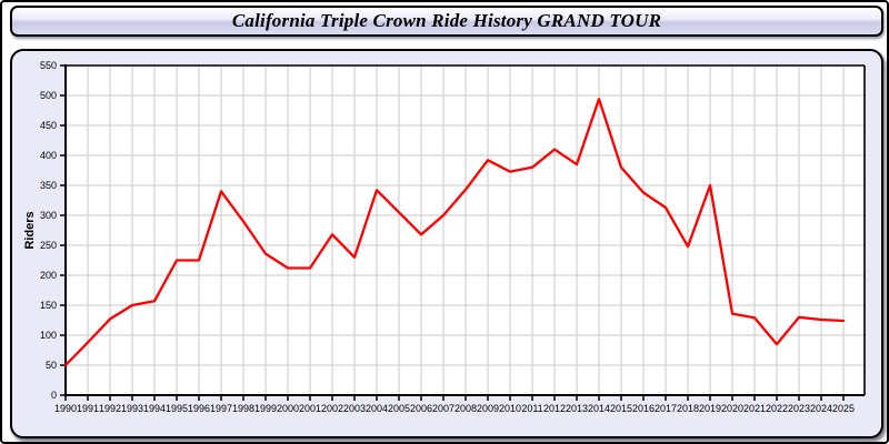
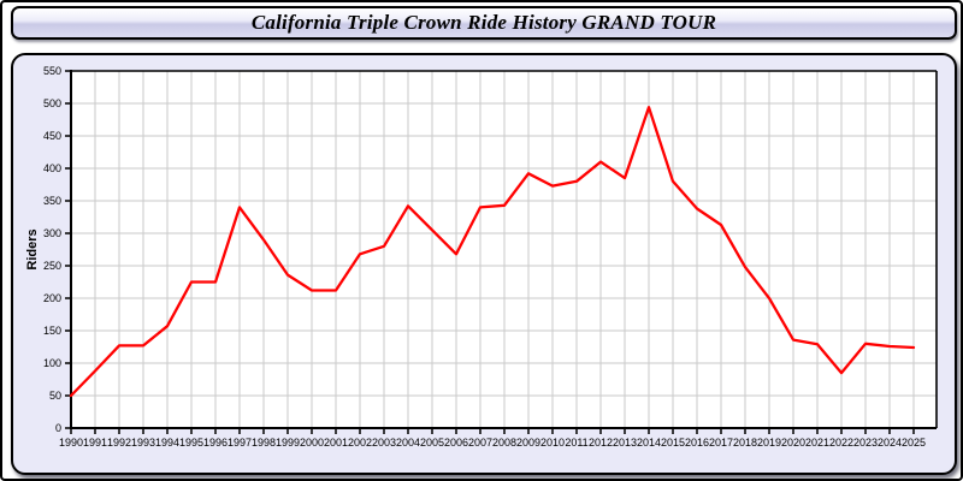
1993: 150 -> 130
2003: 230 -> 280
2007: 300 -> 340
2019: 350 -> 200
